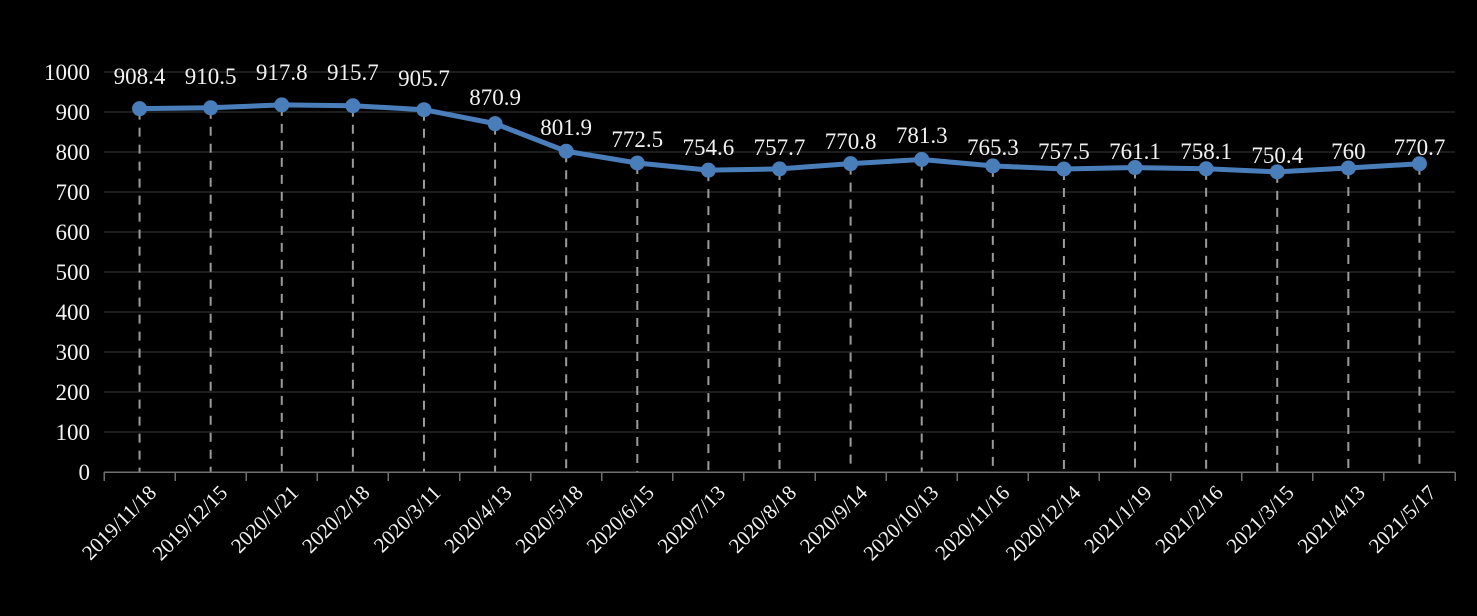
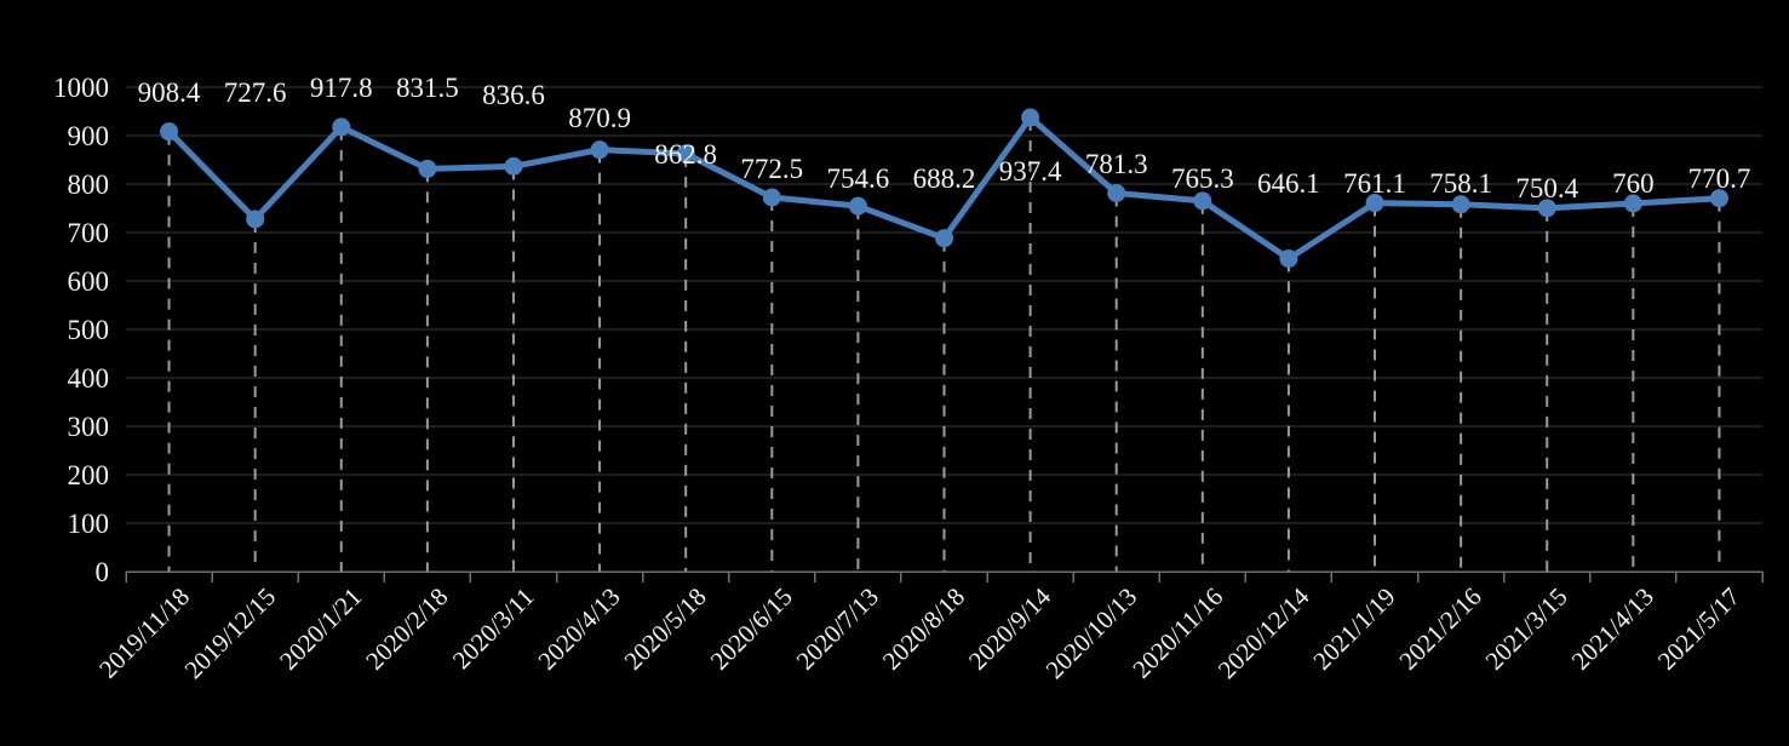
2019/12/15: 910.5 -> 727.6
2020/2/18: 915.7 -> 831.5
2020/3/11: 905.7 -> 836.6
2020/5/18: 801.9 -> 862.8
2020/8/18: 757.7 -> 688.2
2020/9/14: 770.8 -> 937.4
2020/12/14: 757.5 -> 646.1
